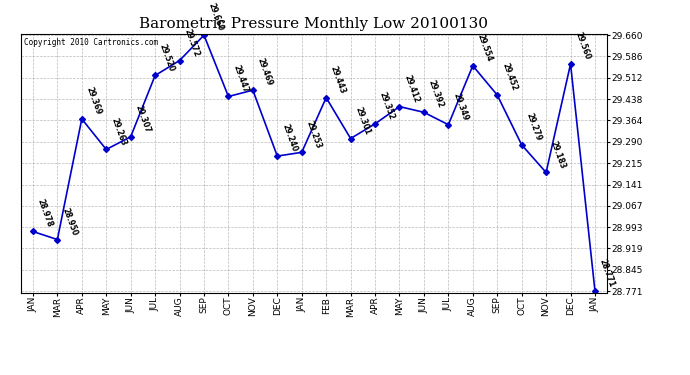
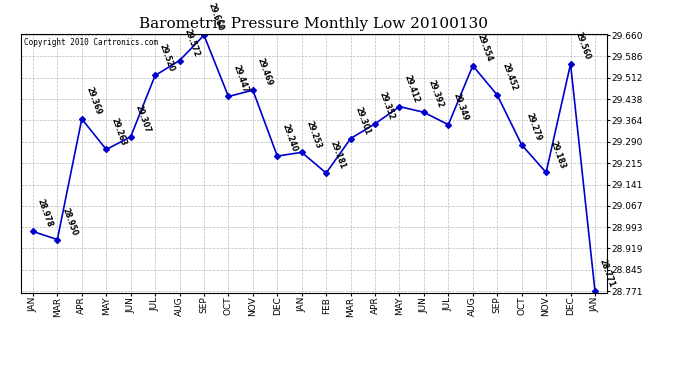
FEB: 29.443 -> 29.181
